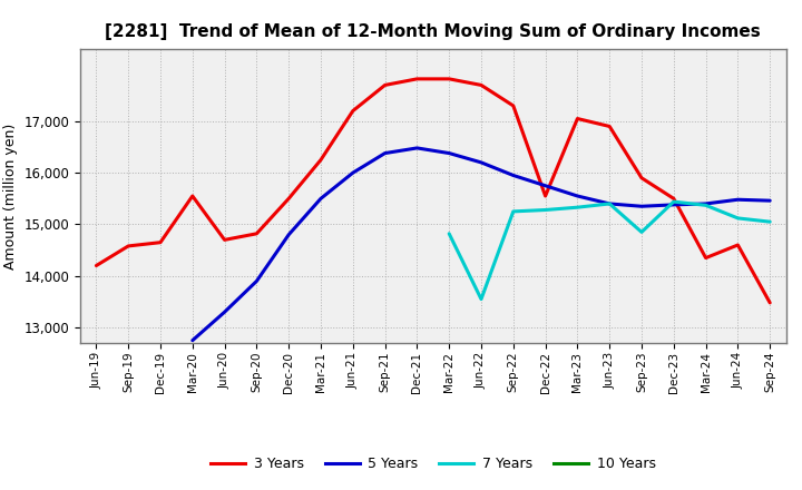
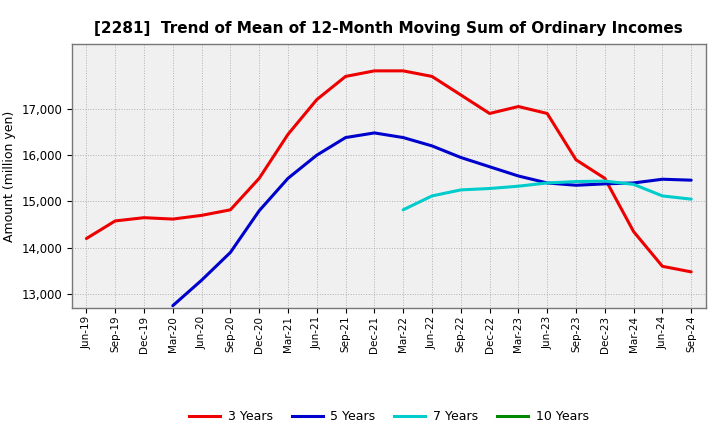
3 Years/Mar-20: 15,550 -> 14,620
3 Years/Mar-21: 16,250 -> 16,450
7 Years/Jun-22: 13,550 -> 15,120
3 Years/Dec-22: 15,550 -> 16,900
7 Years/Sep-23: 14,850 -> 15,430
3 Years/Jun-24: 14,600 -> 13,600
